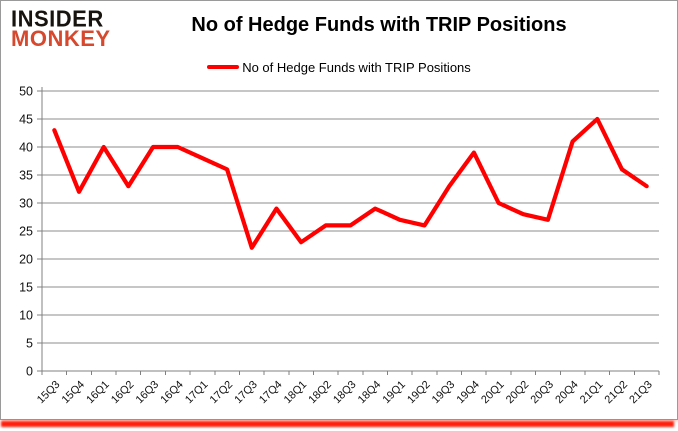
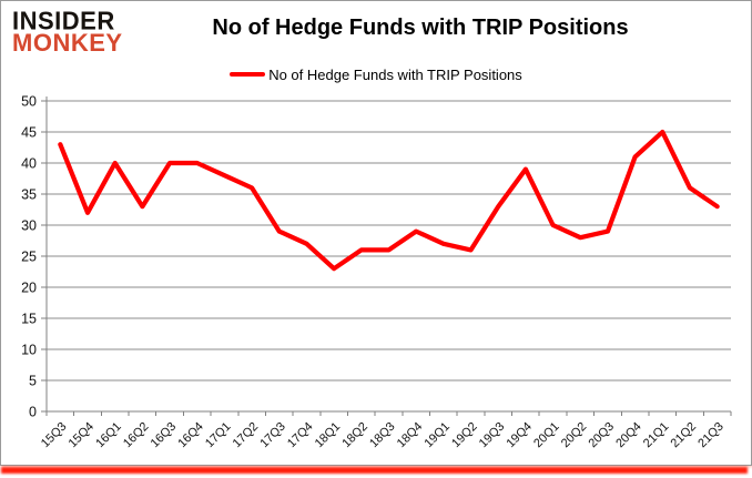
17Q3: 22 -> 29
17Q4: 29 -> 27
20Q3: 27 -> 29
